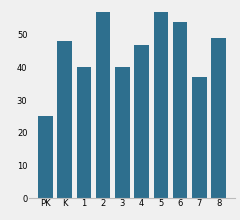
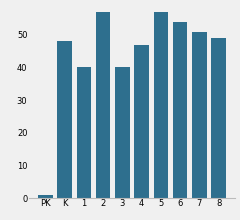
PK: 25 -> 1
7: 37 -> 51
